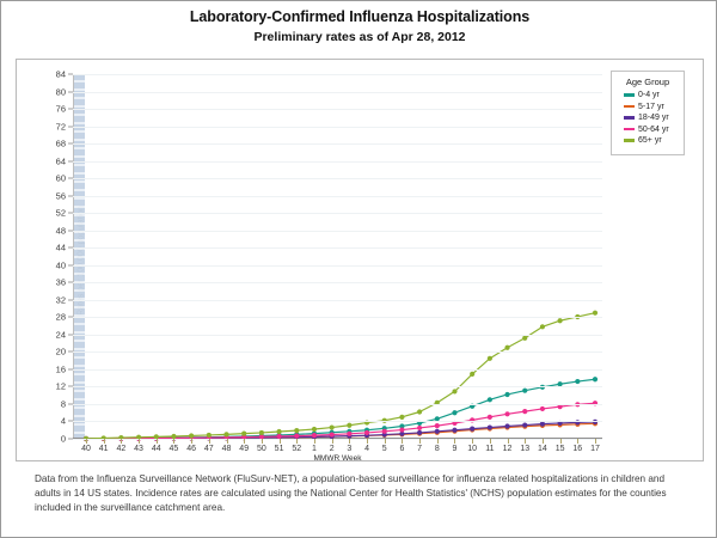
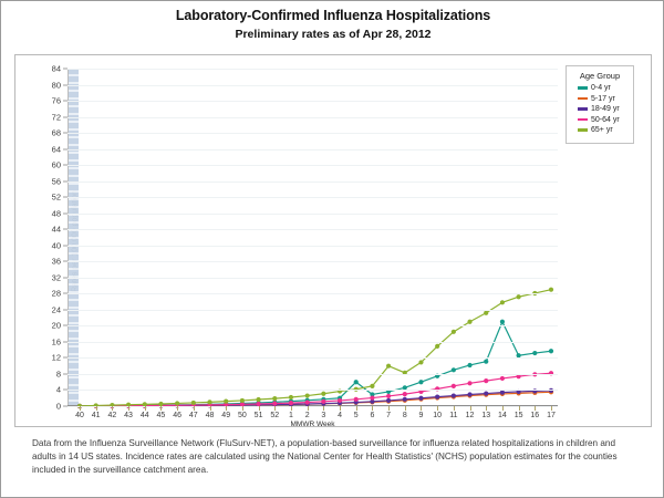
0-4 yr/5: 2 -> 6
65+ yr/7: 6 -> 10
0-4 yr/14: 12 -> 21
